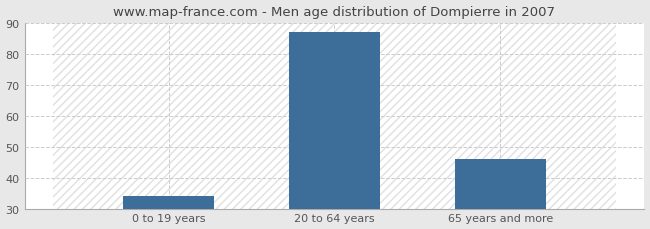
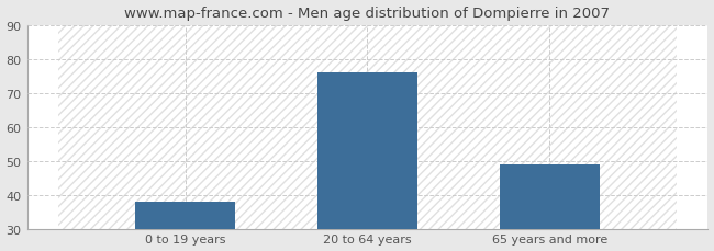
0 to 19 years: 34 -> 38
20 to 64 years: 87 -> 76
65 years and more: 46 -> 49
